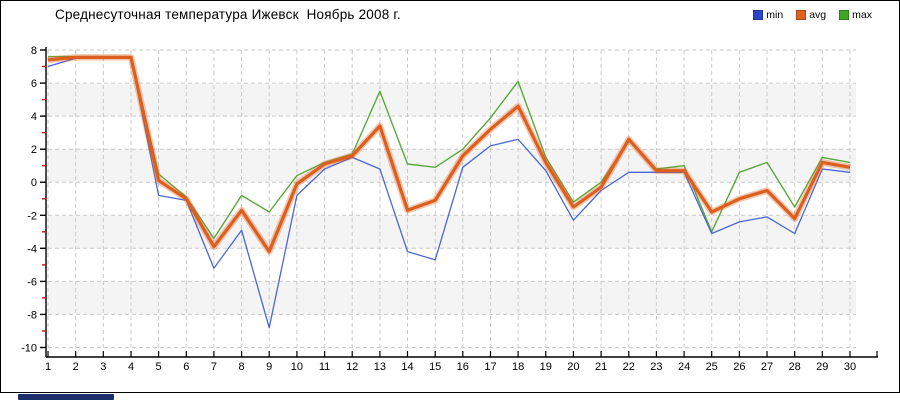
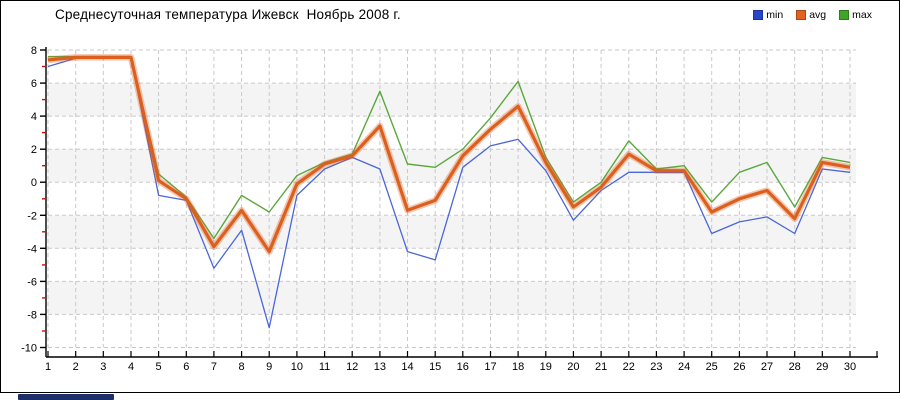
avg/22: 2.6 -> 1.7
max/25: -3.0 -> -1.2
